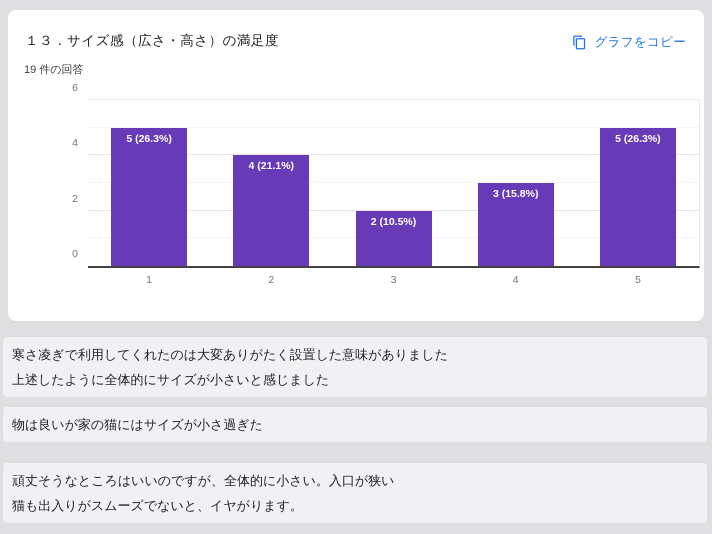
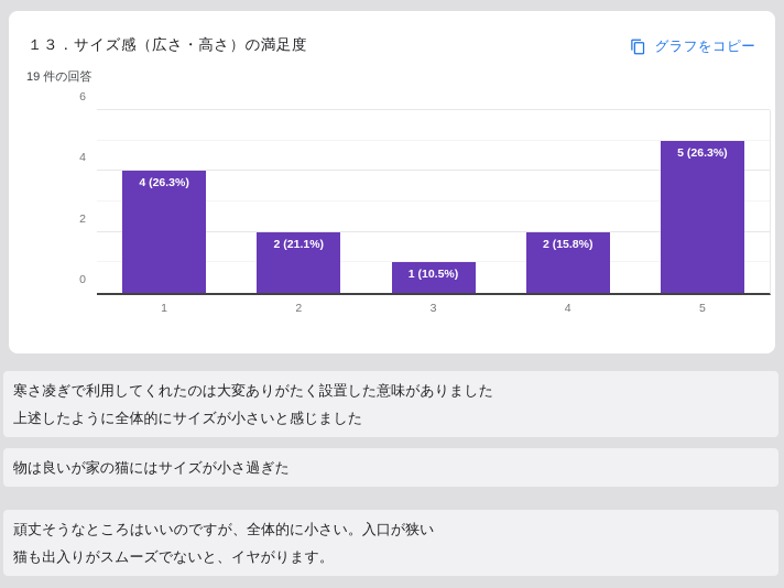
1: 5 -> 4
2: 4 -> 2
3: 2 -> 1
4: 3 -> 2
